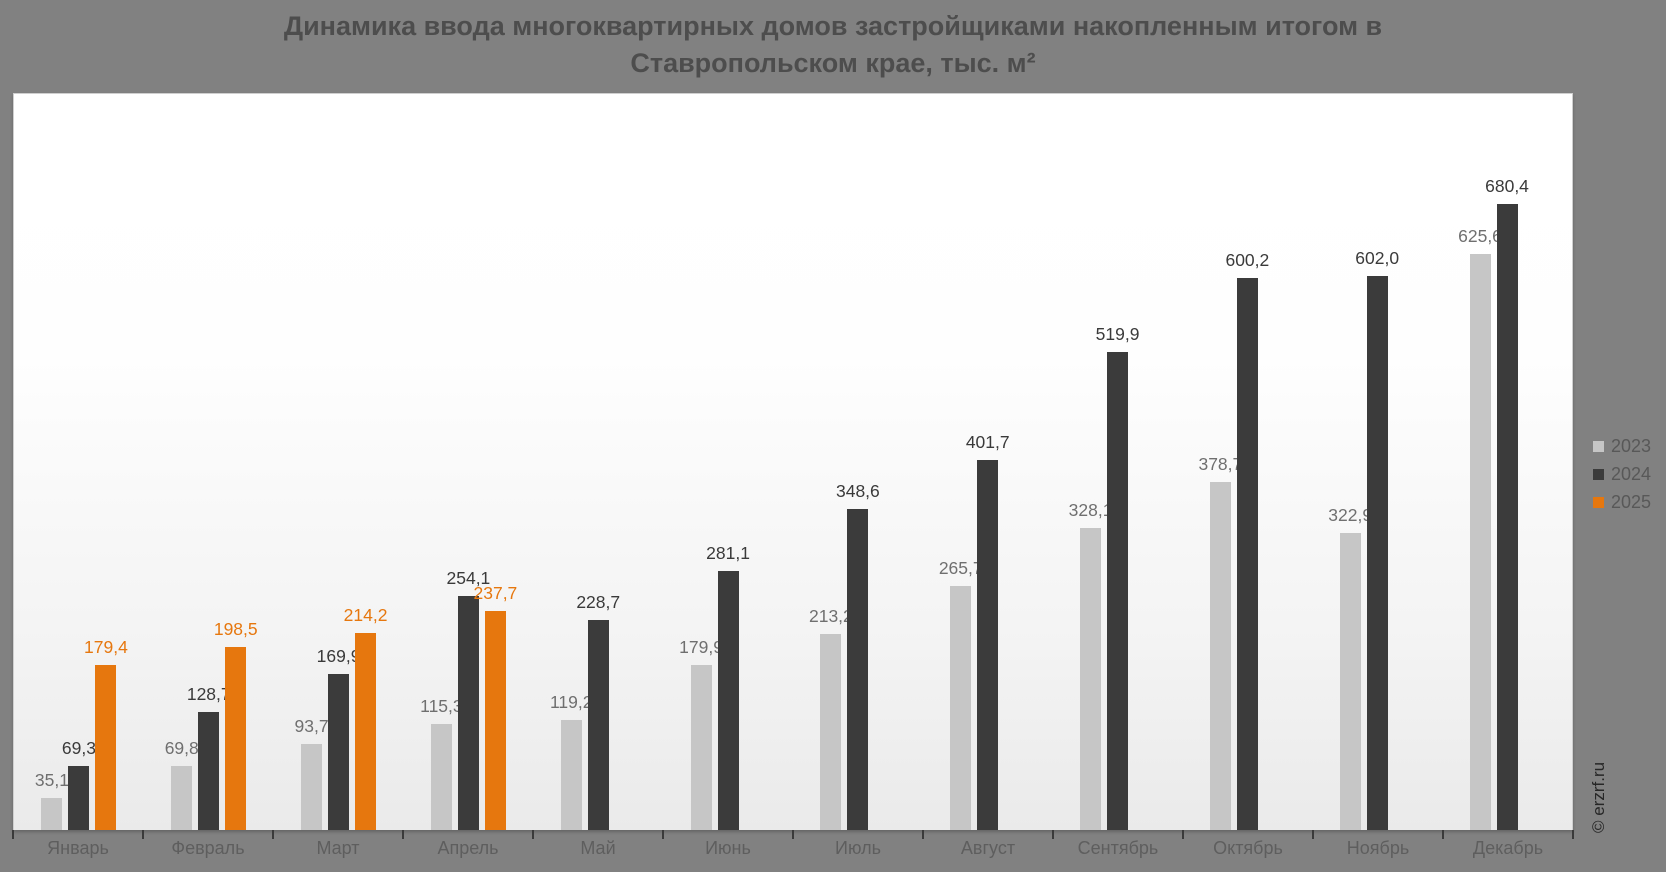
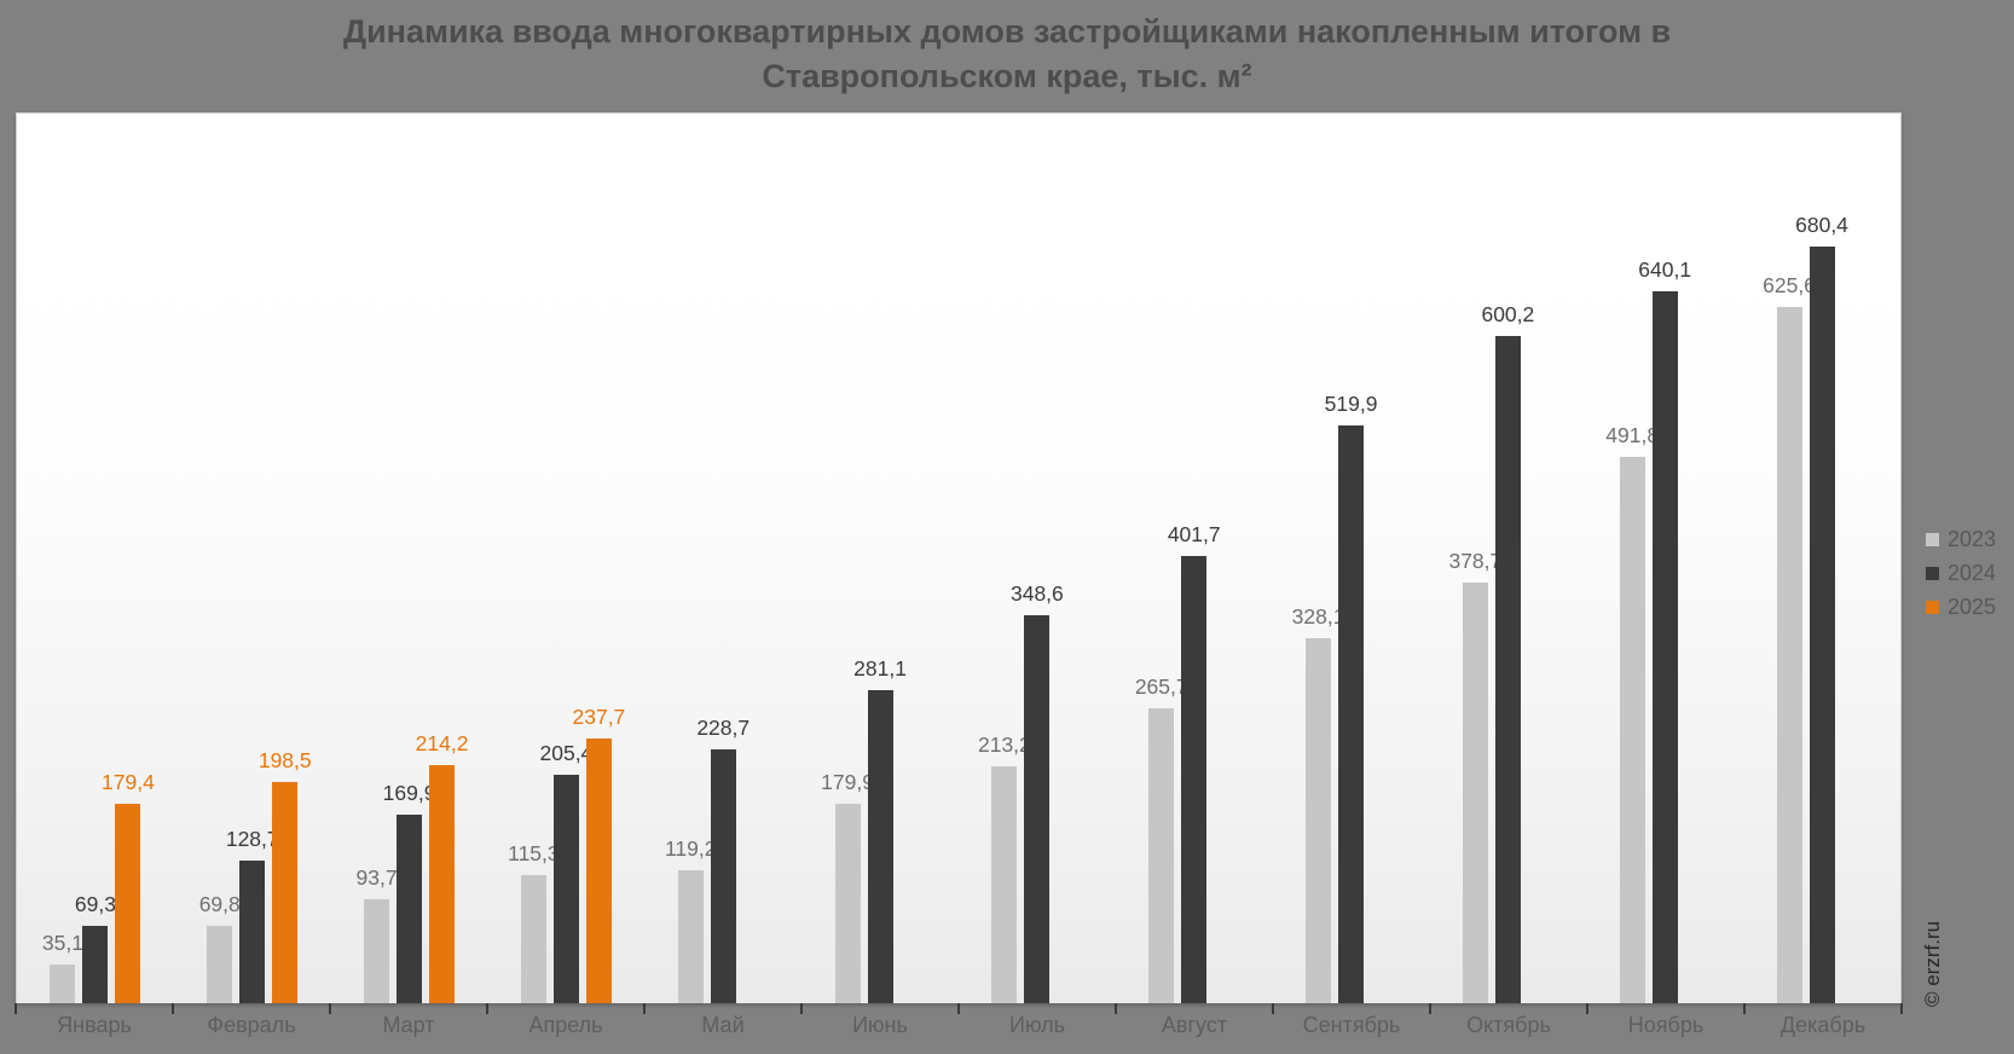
2024/Апрель: 254,1 -> 205,4
2023/Ноябрь: 322,9 -> 491,8
2024/Ноябрь: 602,0 -> 640,1
